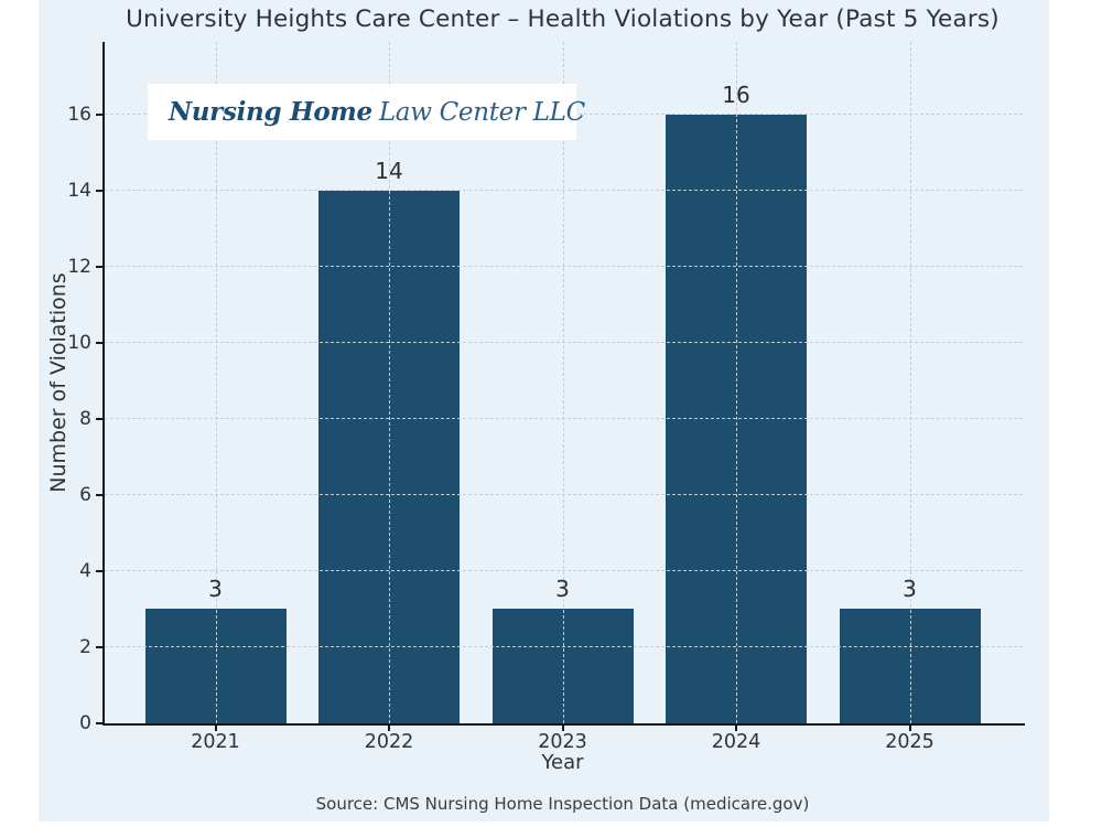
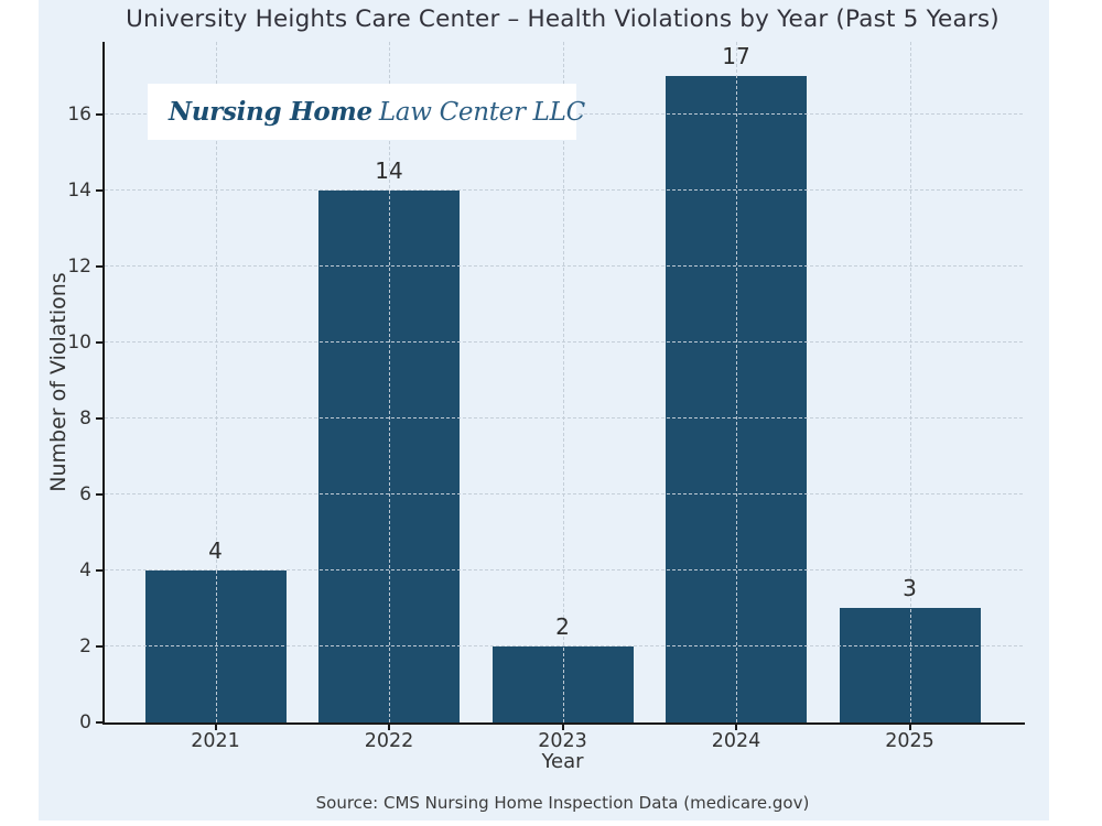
2021: 3 -> 4
2023: 3 -> 2
2024: 16 -> 17
